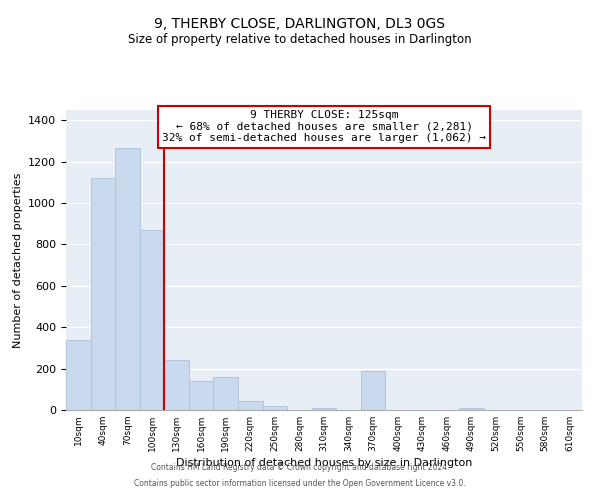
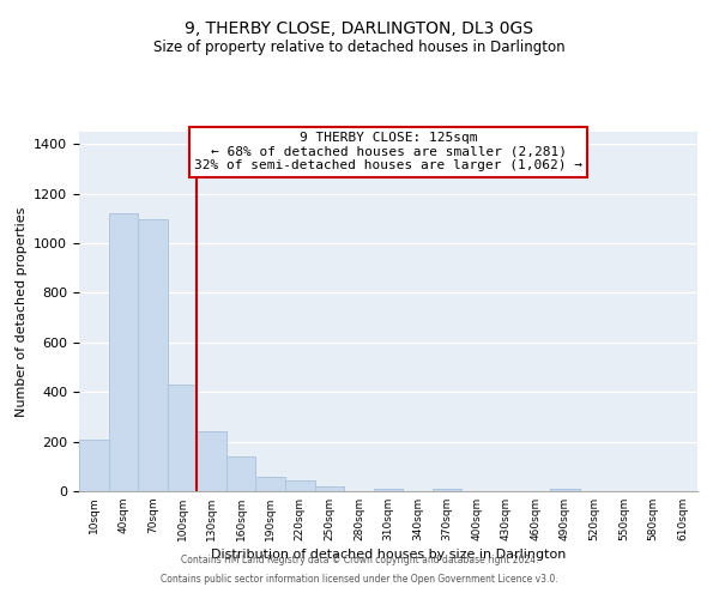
10sqm: 340 -> 210
70sqm: 1265 -> 1095
100sqm: 870 -> 430
190sqm: 160 -> 60
370sqm: 190 -> 10
